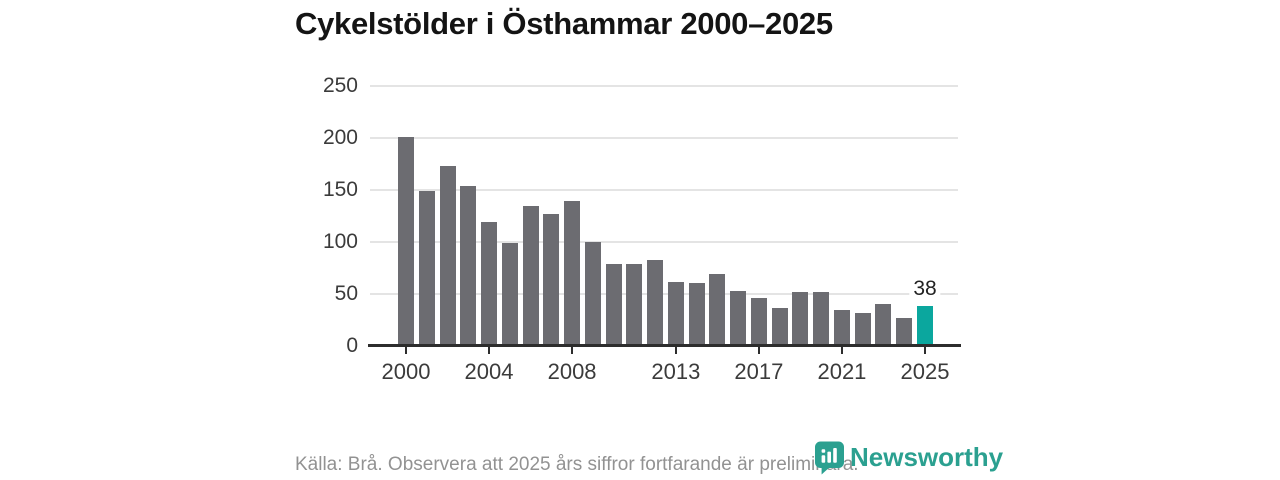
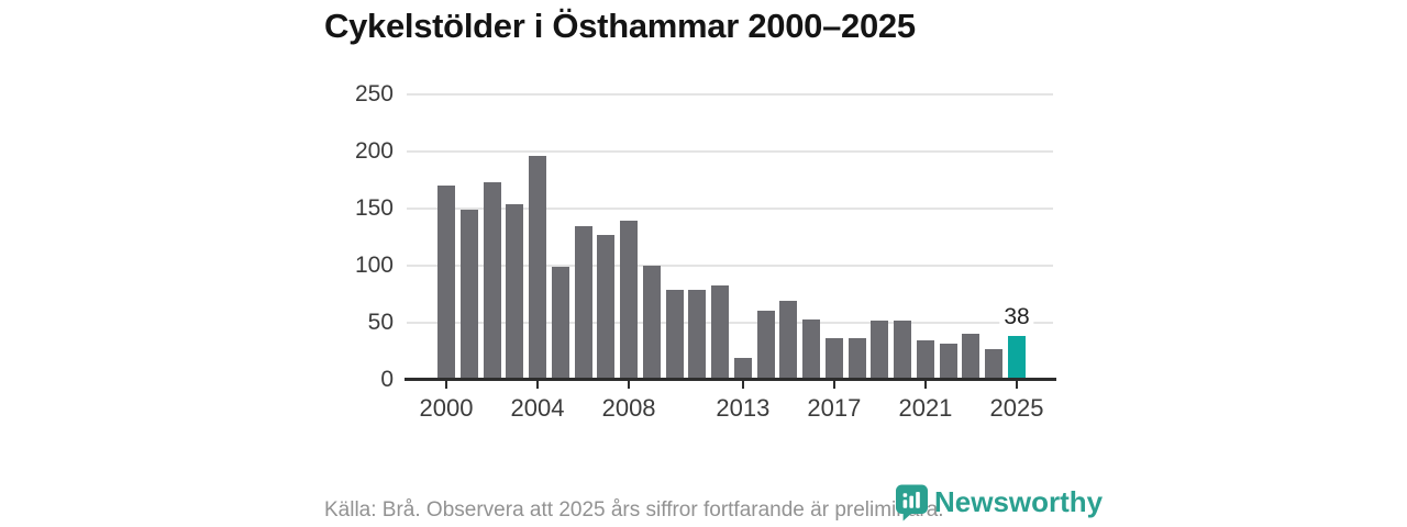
2000: 201 -> 170
2004: 119 -> 196
2013: 62 -> 19
2017: 46 -> 37
